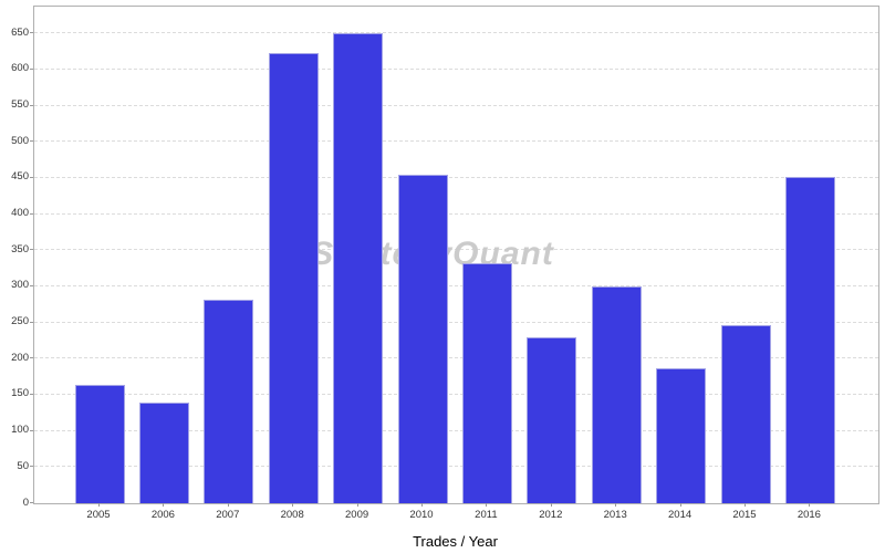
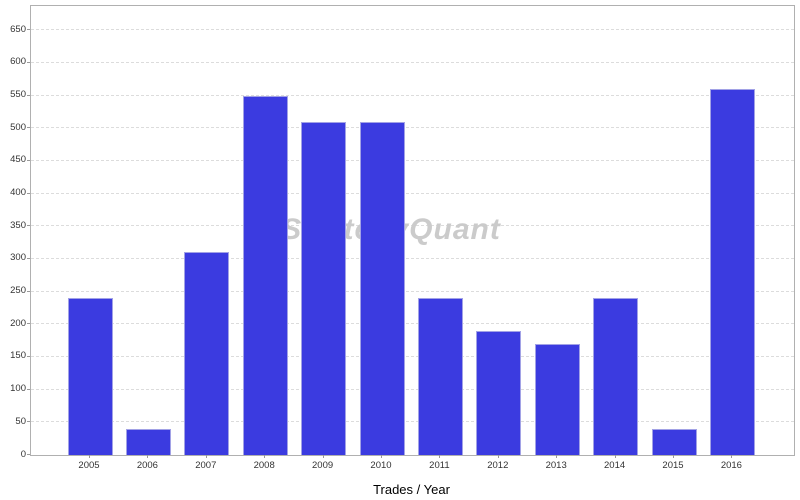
2005: 160 -> 240
2006: 140 -> 40
2007: 280 -> 310
2008: 620 -> 550
2009: 650 -> 510
2010: 460 -> 510
2011: 330 -> 240
2012: 230 -> 190
2013: 300 -> 170
2014: 190 -> 240
2015: 250 -> 40
2016: 450 -> 560
